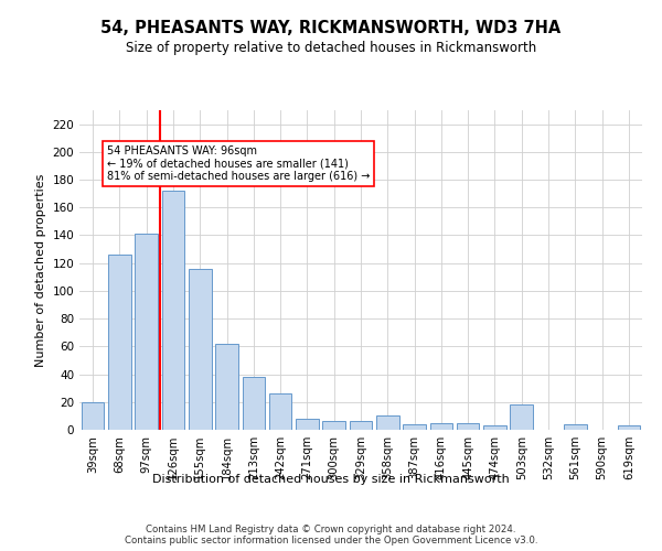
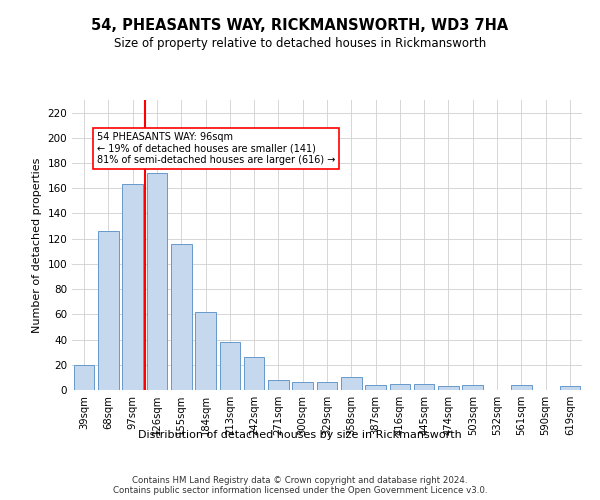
97sqm: 141 -> 163
503sqm: 18 -> 4
